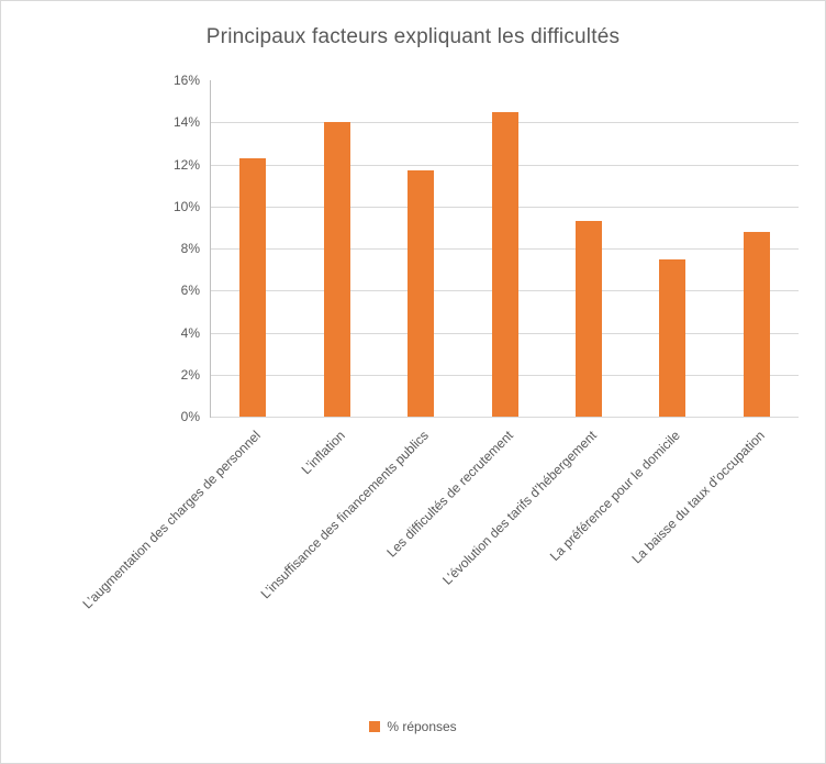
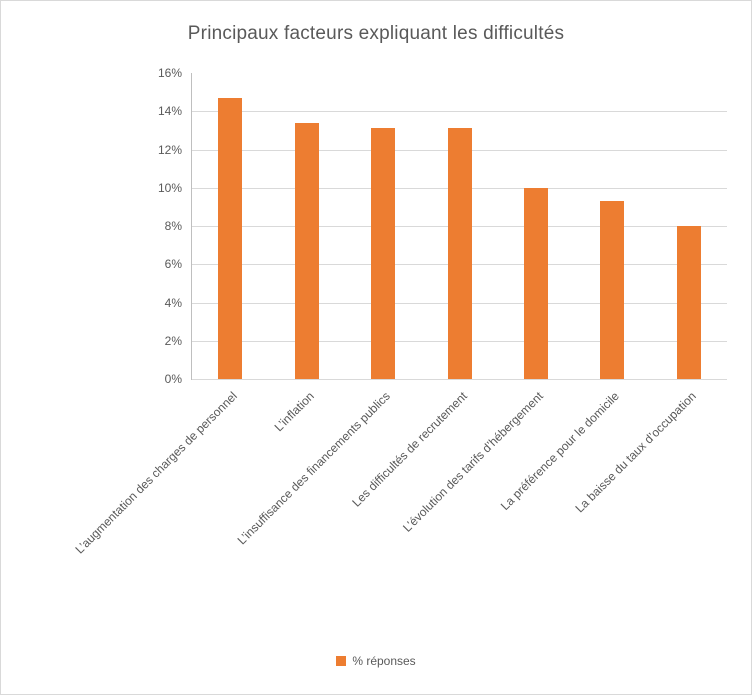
L’augmentation des charges de personnel: 12.3% -> 14.7%
L’inflation: 14.0% -> 13.4%
L’insuffisance des financements publics: 11.7% -> 13.1%
Les difficultés de recrutement: 14.5% -> 13.1%
L’évolution des tarifs d’hébergement: 9.3% -> 10.0%
La préférence pour le domicile: 7.5% -> 9.3%
La baisse du taux d’occupation: 8.8% -> 8.0%
